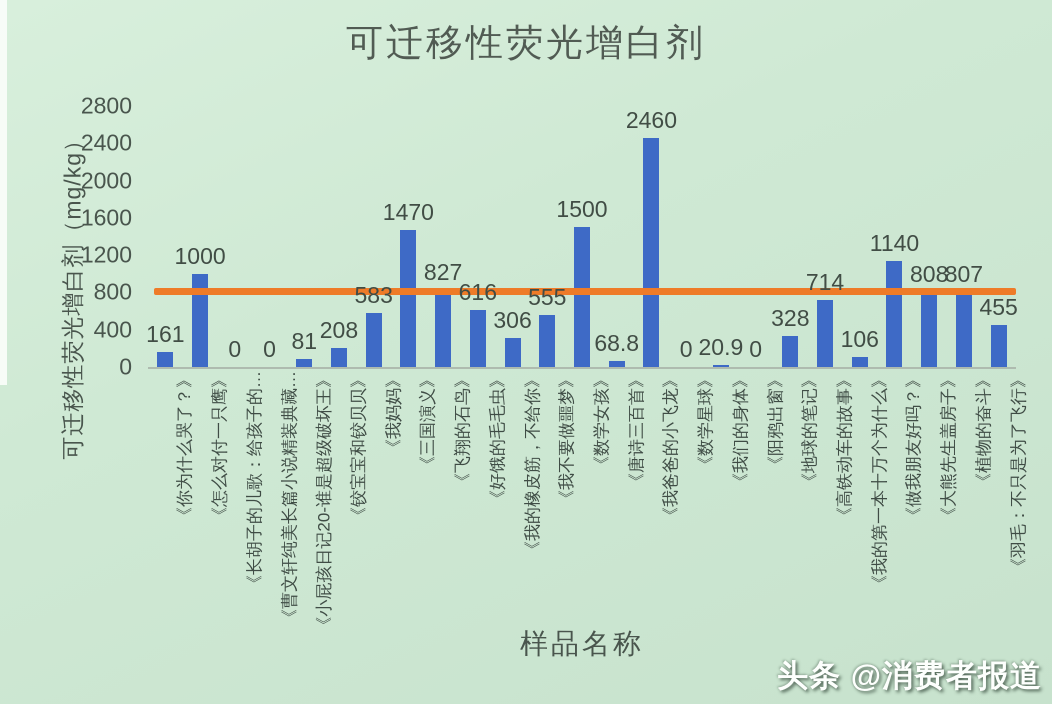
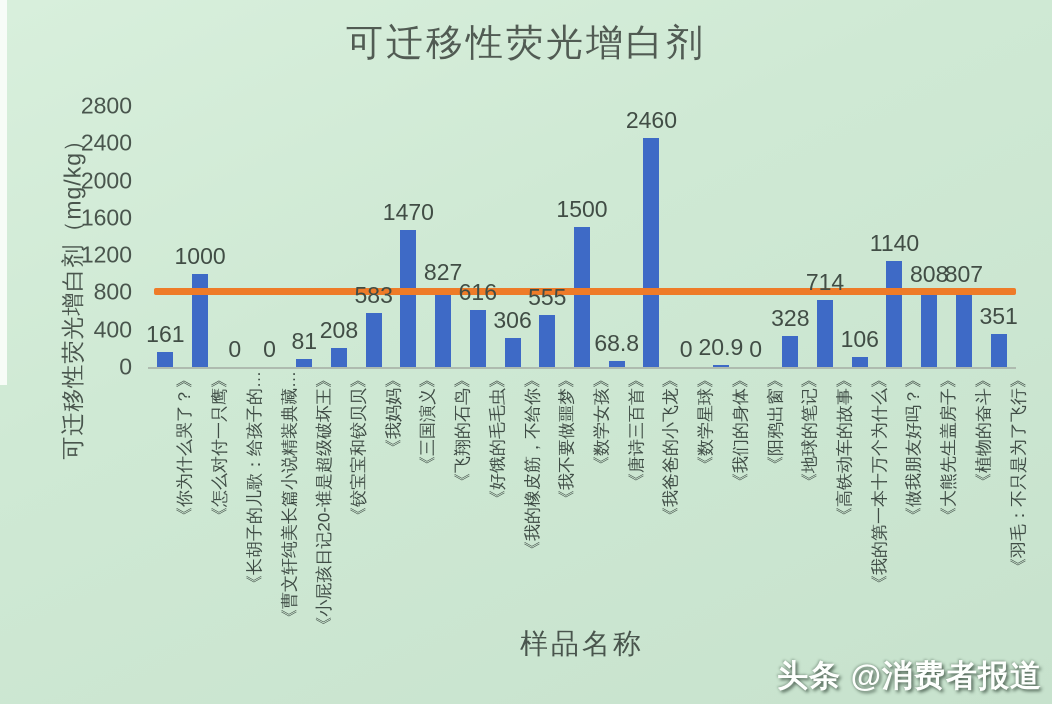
《羽毛：不只是为了飞行》: 455 -> 351
